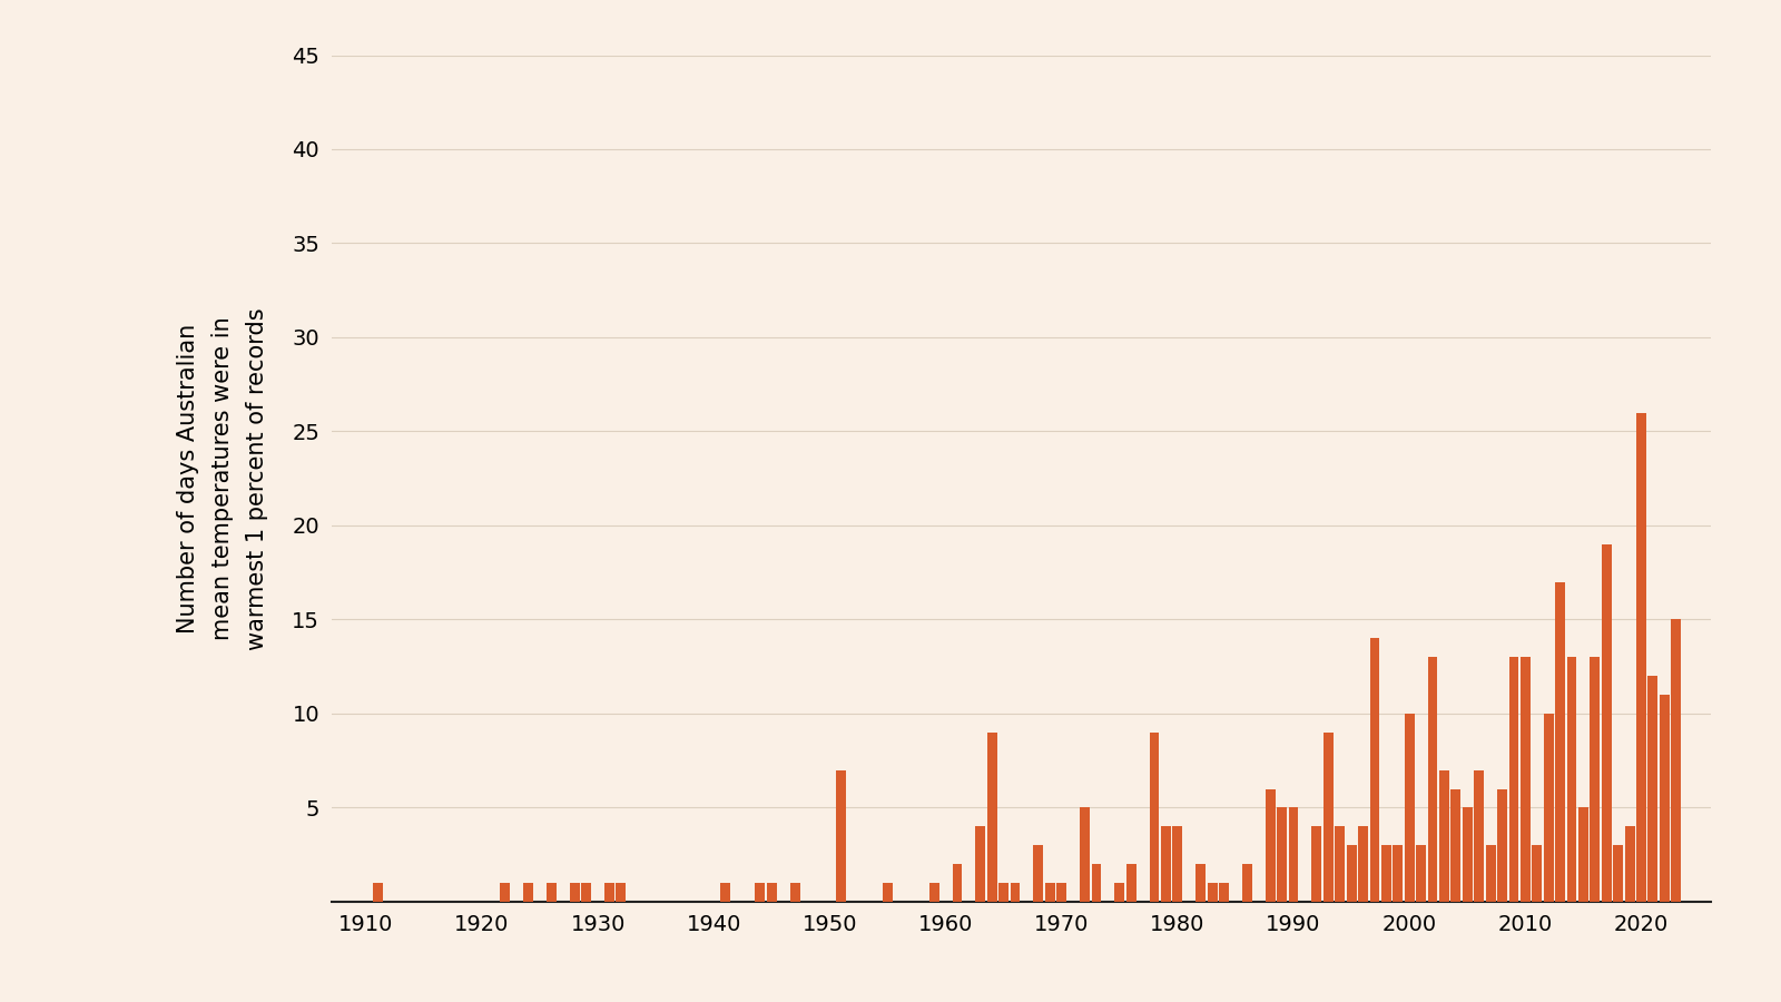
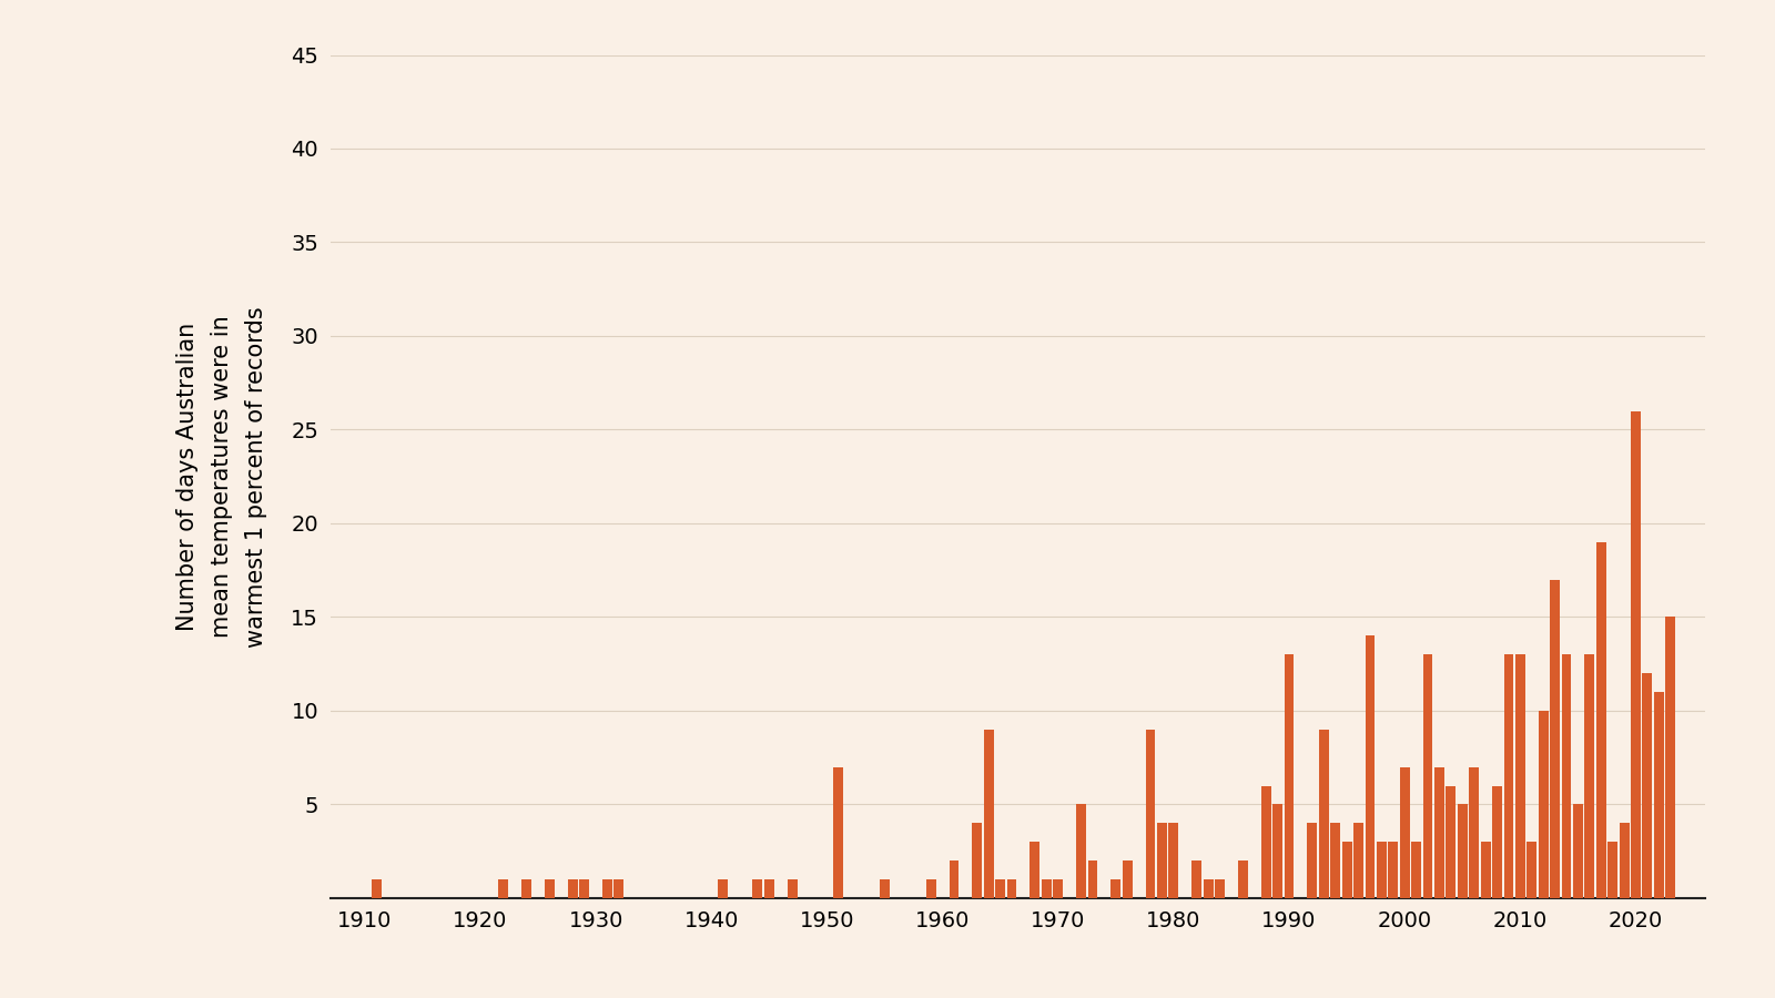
1990: 5 -> 13
2000: 10 -> 7
